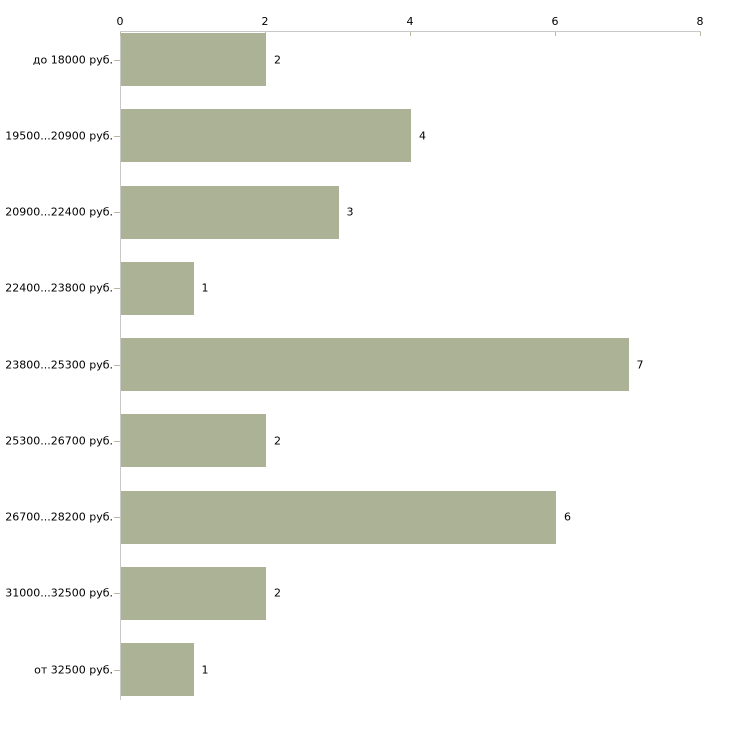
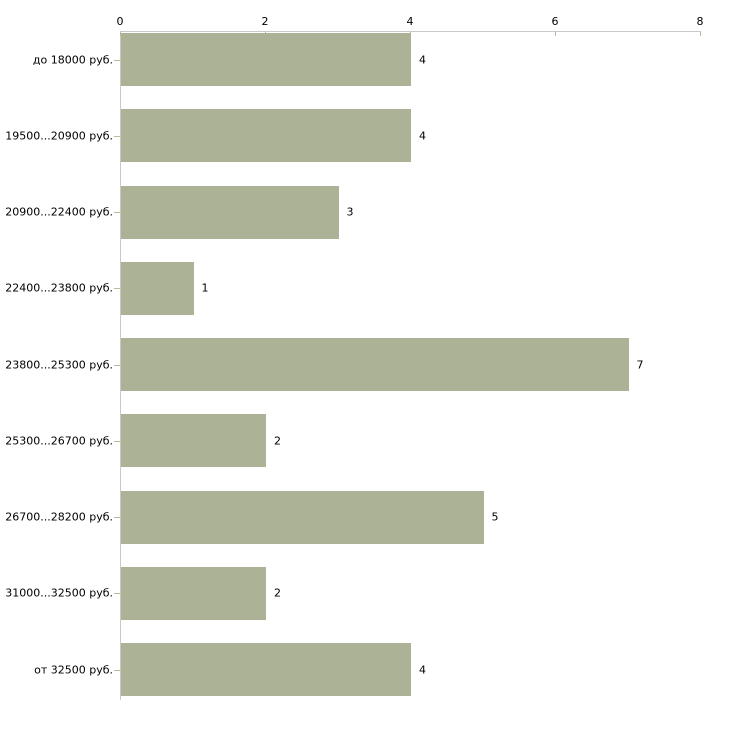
до 18000 руб.: 2 -> 4
26700...28200 руб.: 6 -> 5
от 32500 руб.: 1 -> 4
